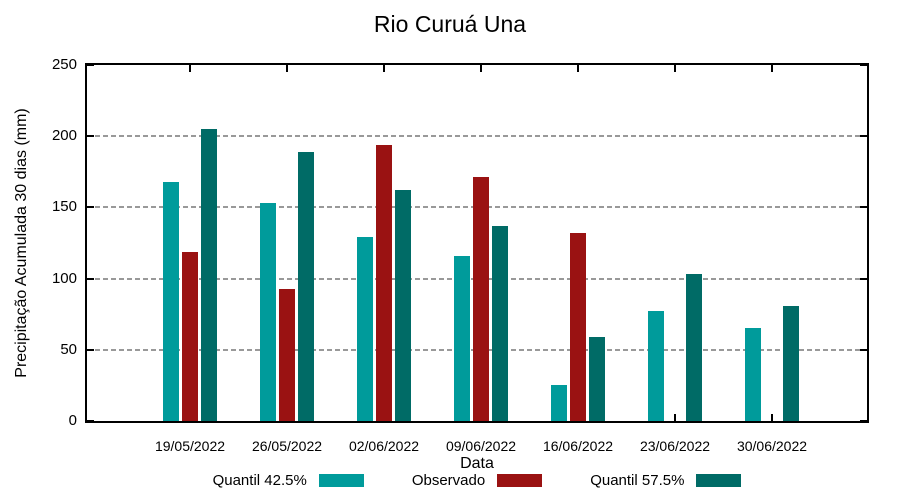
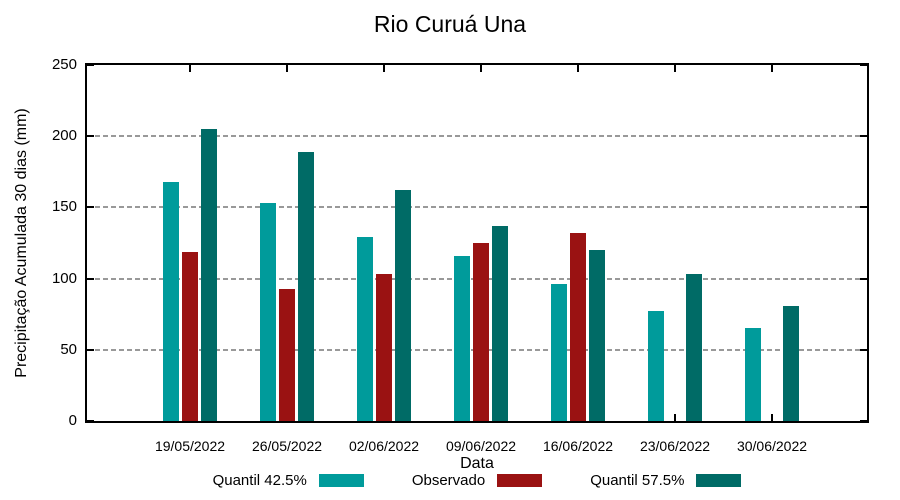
Observado/02/06/2022: 194 -> 103
Observado/09/06/2022: 171 -> 125
Quantil 42.5%/16/06/2022: 25 -> 96
Quantil 57.5%/16/06/2022: 59 -> 120
